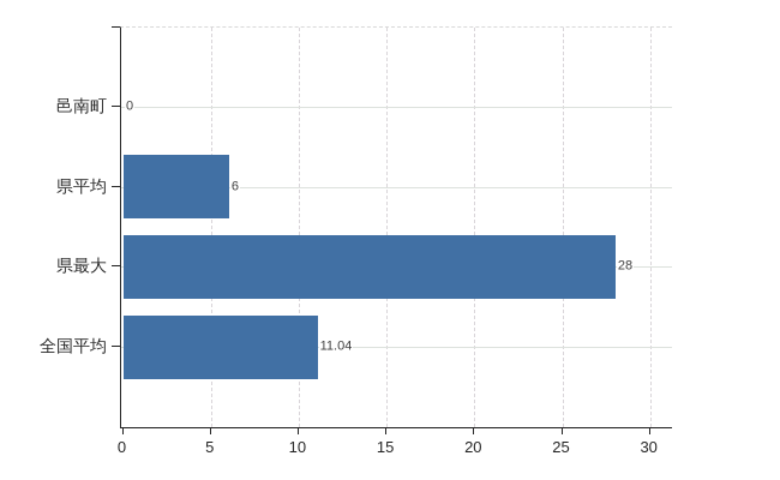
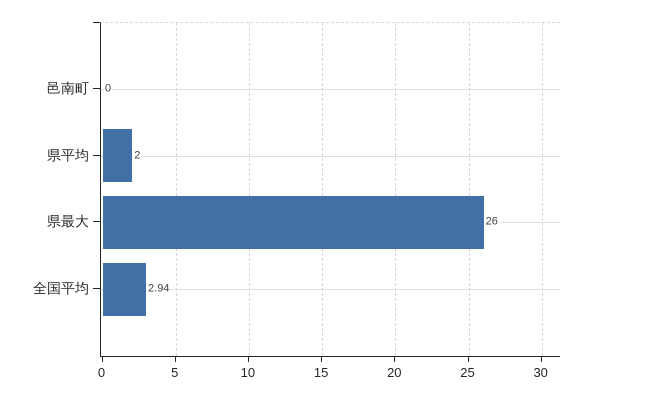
県平均: 6 -> 2
県最大: 28 -> 26
全国平均: 11.04 -> 2.94
